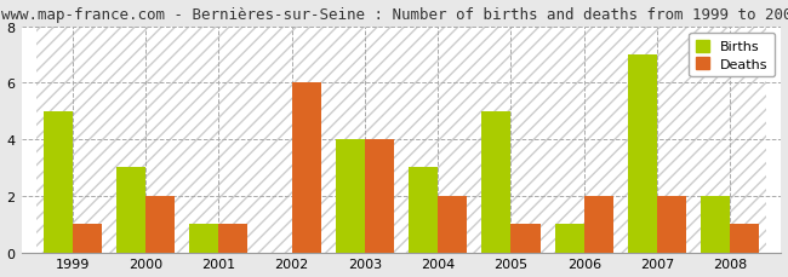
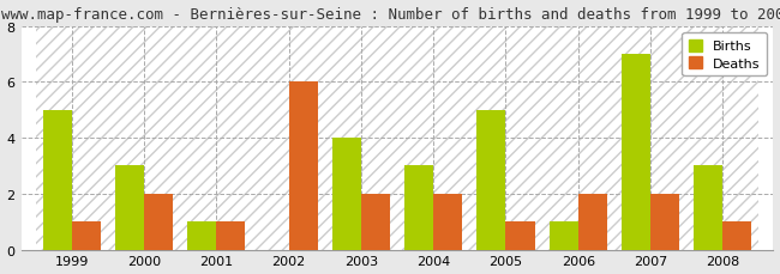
Deaths/2003: 4 -> 2
Births/2008: 2 -> 3
